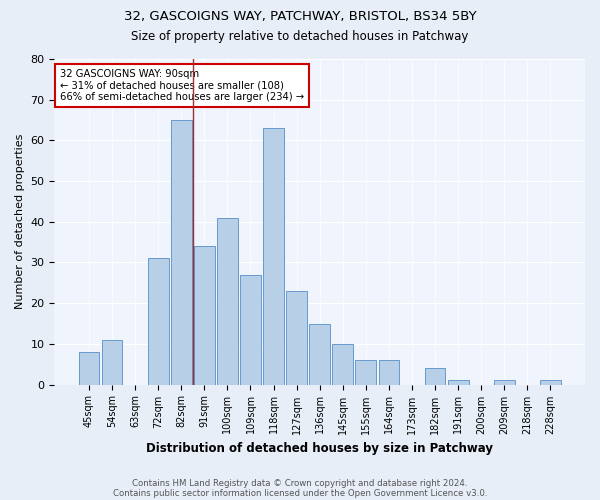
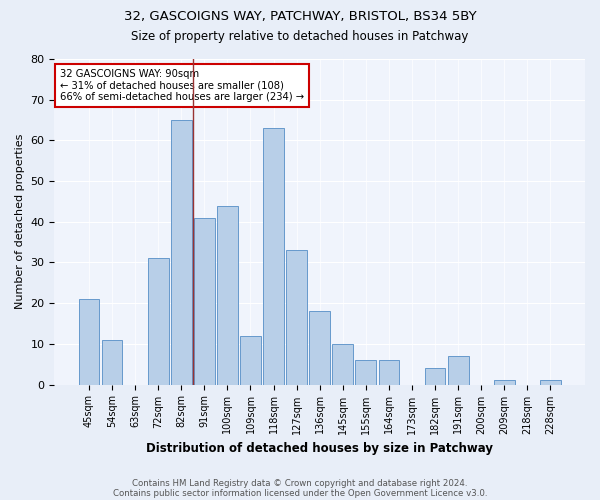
45sqm: 8 -> 21
91sqm: 34 -> 41
100sqm: 41 -> 44
109sqm: 27 -> 12
127sqm: 23 -> 33
136sqm: 15 -> 18
191sqm: 1 -> 7
